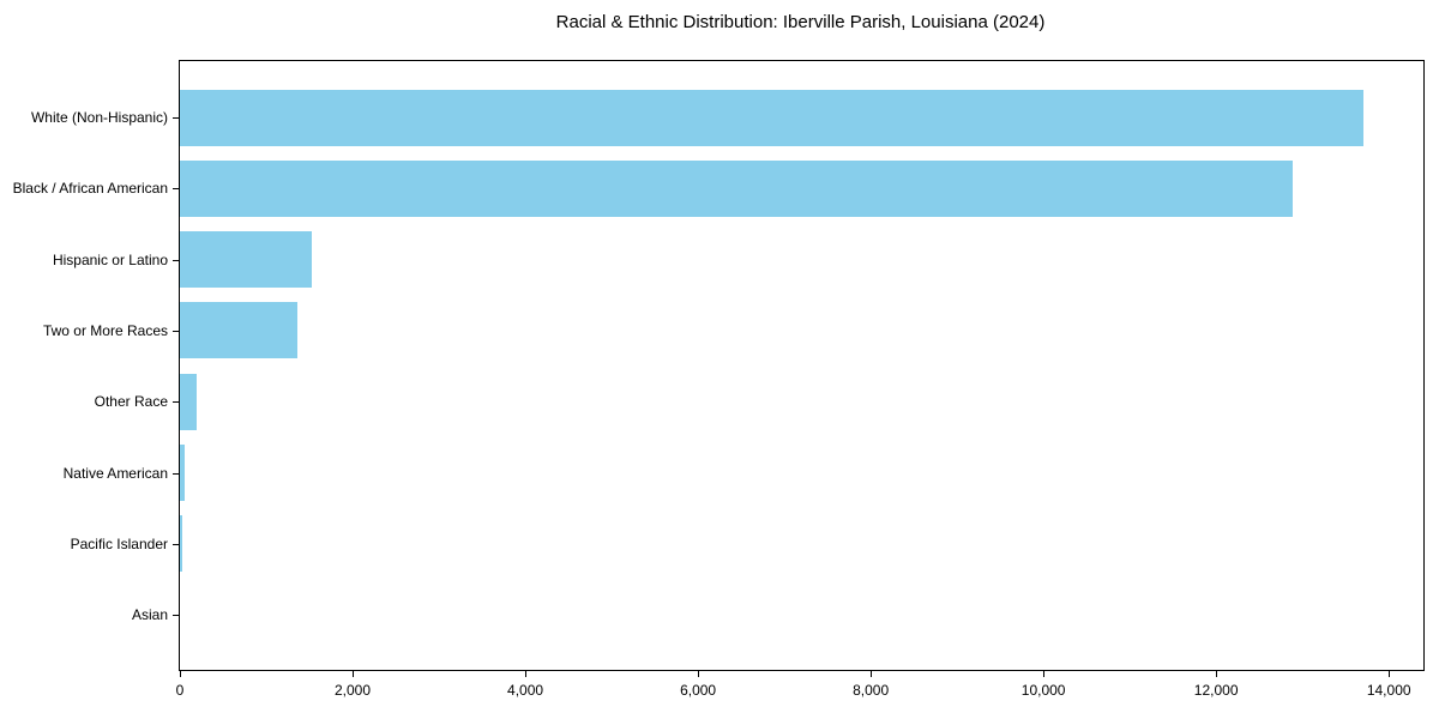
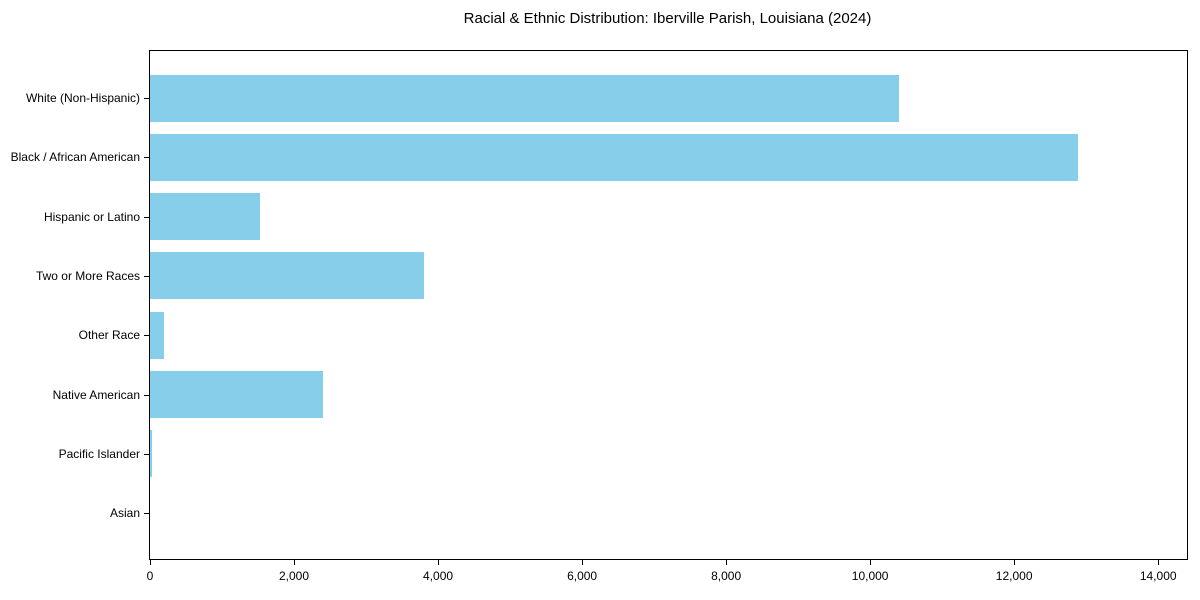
White (Non-Hispanic): 13700 -> 10400
Two or More Races: 1400 -> 3800
Native American: 100 -> 2400
